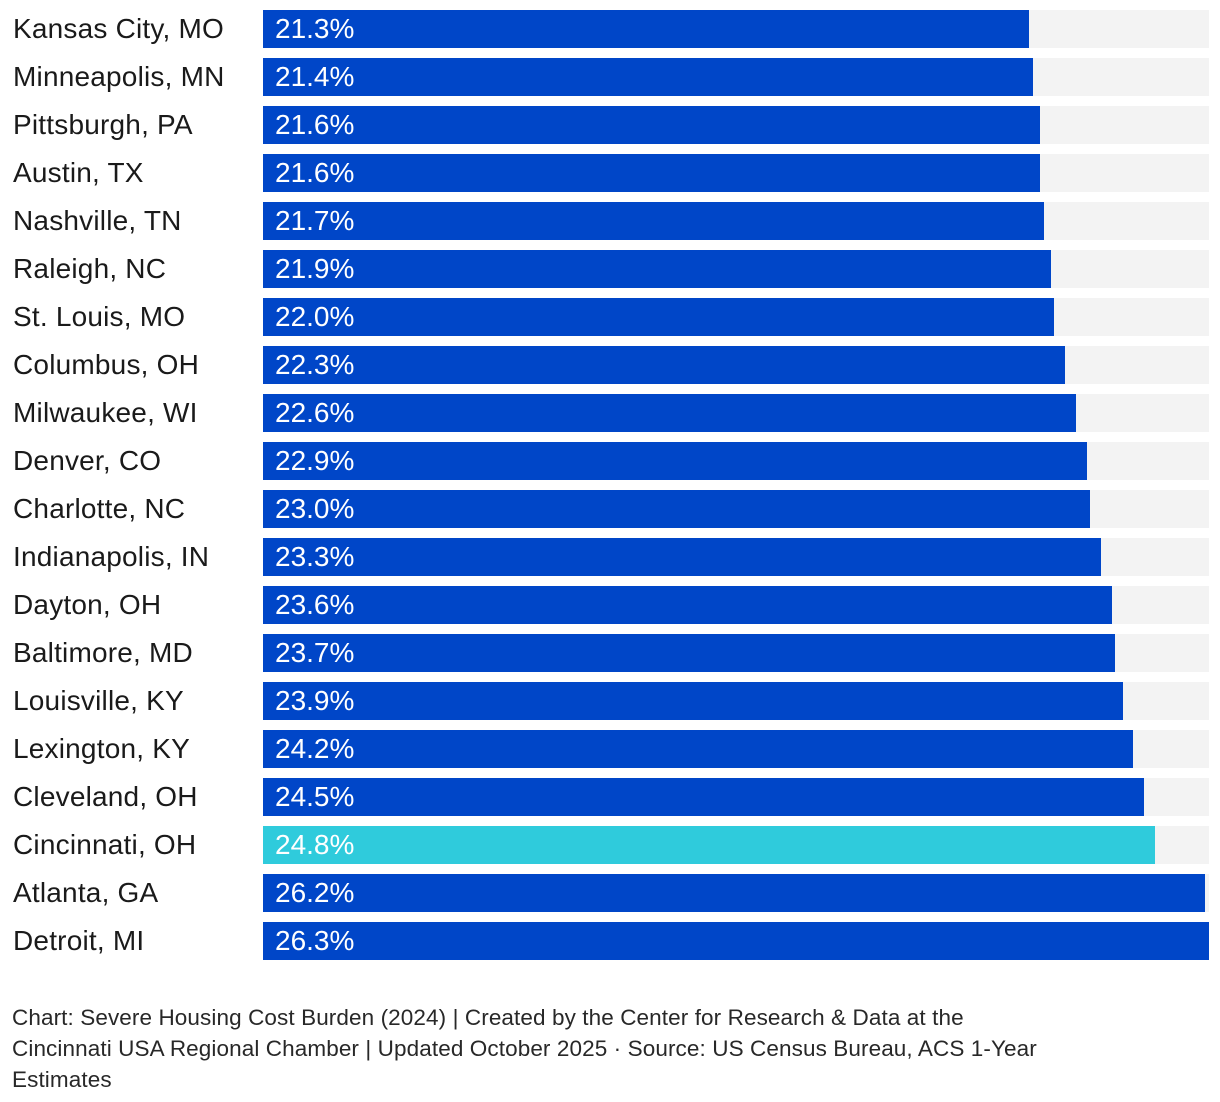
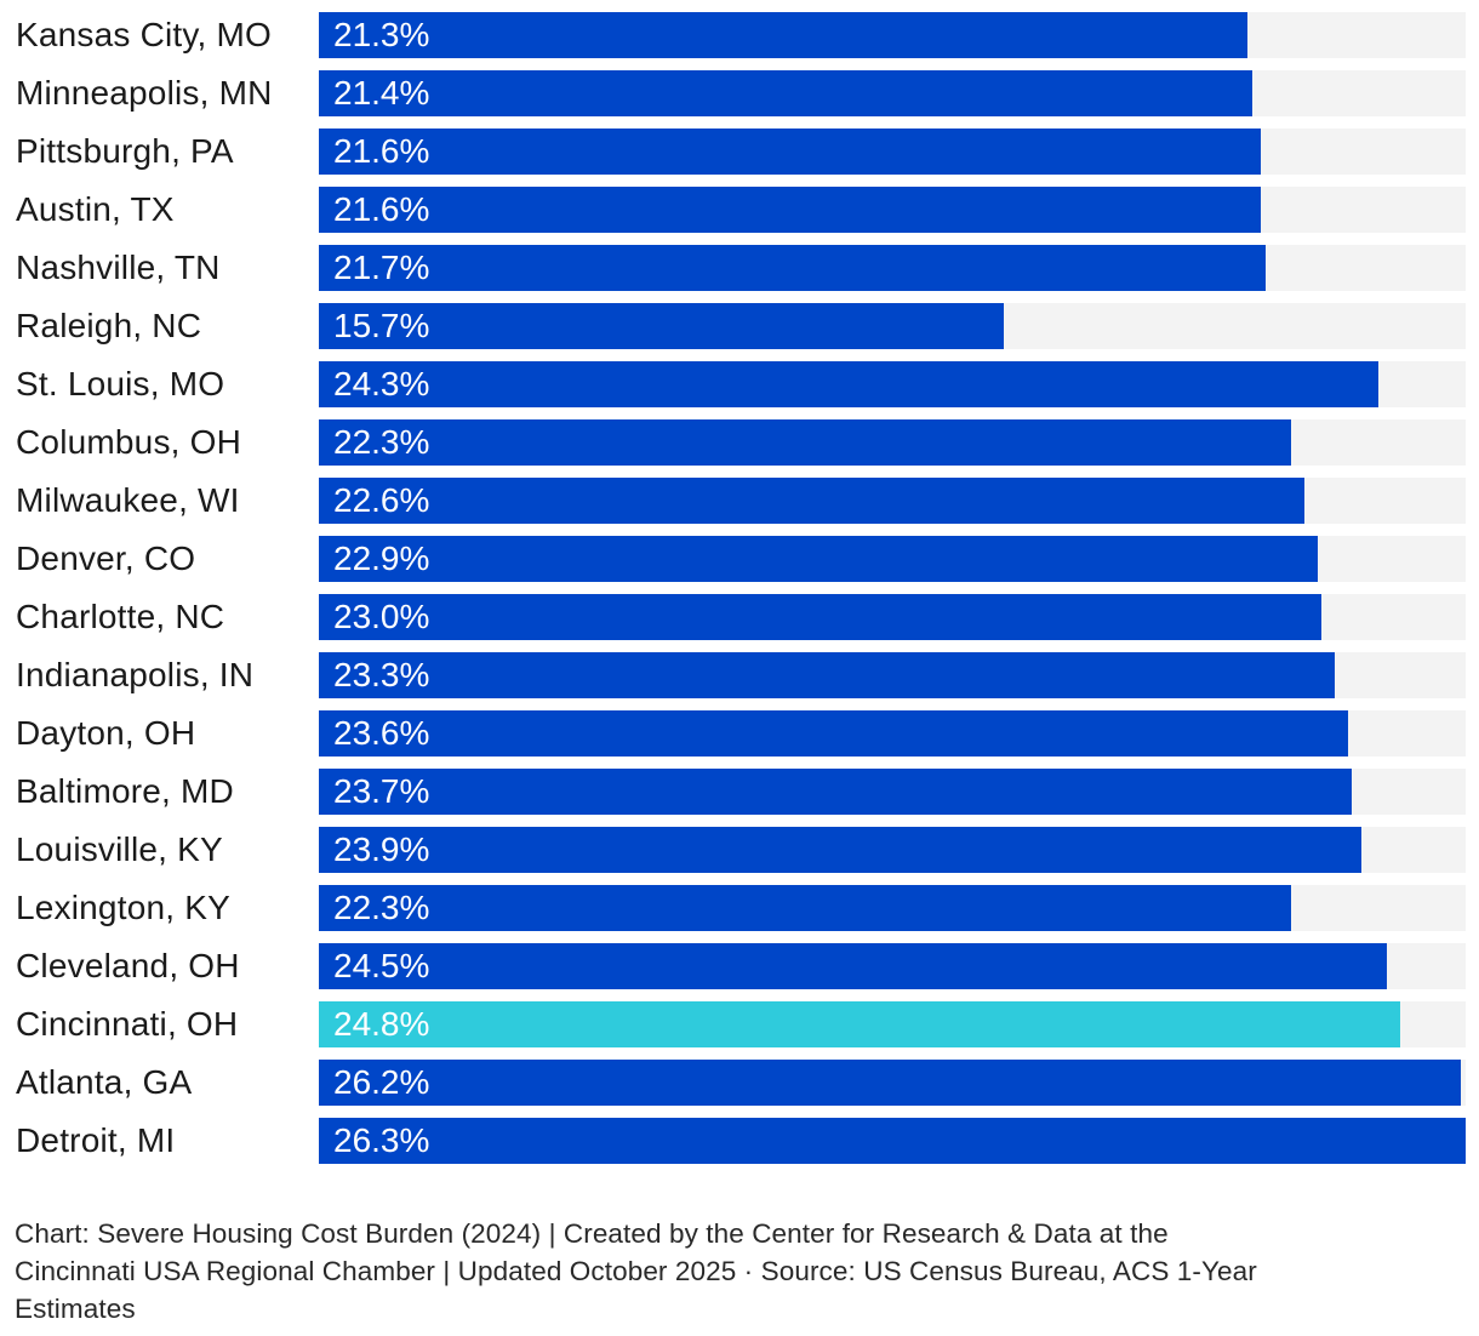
Raleigh, NC: 21.9% -> 15.7%
St. Louis, MO: 22.0% -> 24.3%
Lexington, KY: 24.2% -> 22.3%
